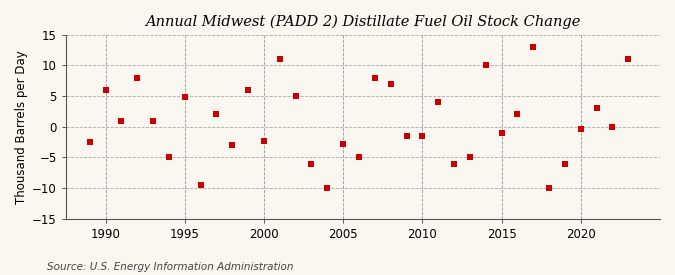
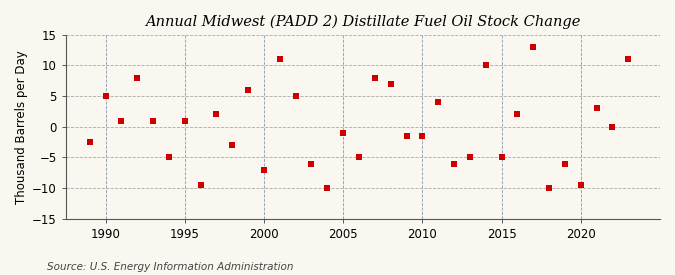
1990: 6.0 -> 5.0
1995: 4.8 -> 1.0
2000: -2.4 -> -7.0
2005: -2.8 -> -1.0
2015: -1.0 -> -5.0
2020: -0.4 -> -9.5
